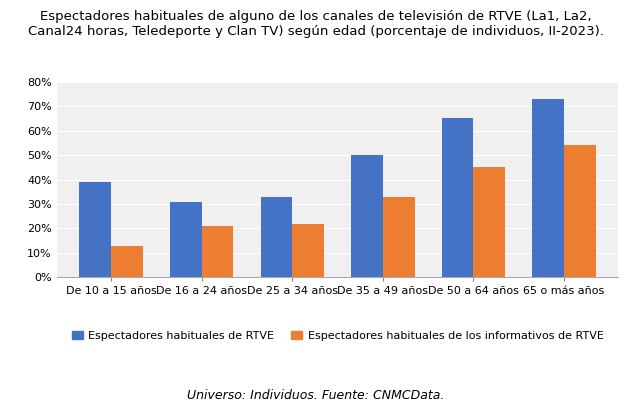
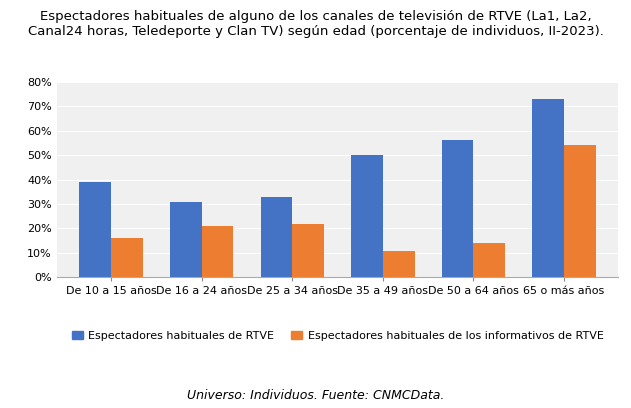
Espectadores habituales de los informativos de RTVE/De 10 a 15 años: 13% -> 16%
Espectadores habituales de los informativos de RTVE/De 35 a 49 años: 33% -> 11%
Espectadores habituales de RTVE/De 50 a 64 años: 65% -> 56%
Espectadores habituales de los informativos de RTVE/De 50 a 64 años: 45% -> 14%
